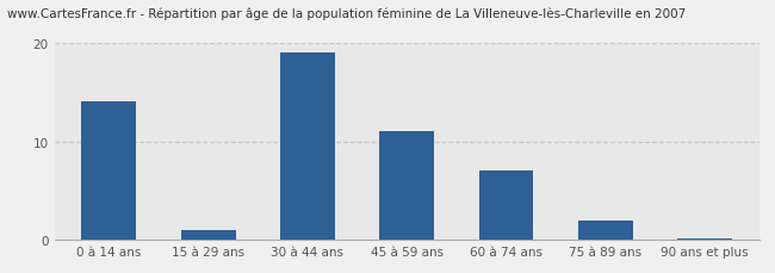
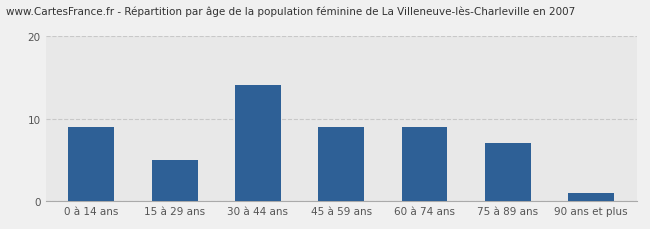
0 à 14 ans: 14.0 -> 9.0
15 à 29 ans: 1.0 -> 5.0
30 à 44 ans: 19.0 -> 14.0
45 à 59 ans: 11.0 -> 9.0
60 à 74 ans: 7.0 -> 9.0
75 à 89 ans: 2.0 -> 7.0
90 ans et plus: 0.2 -> 1.0
